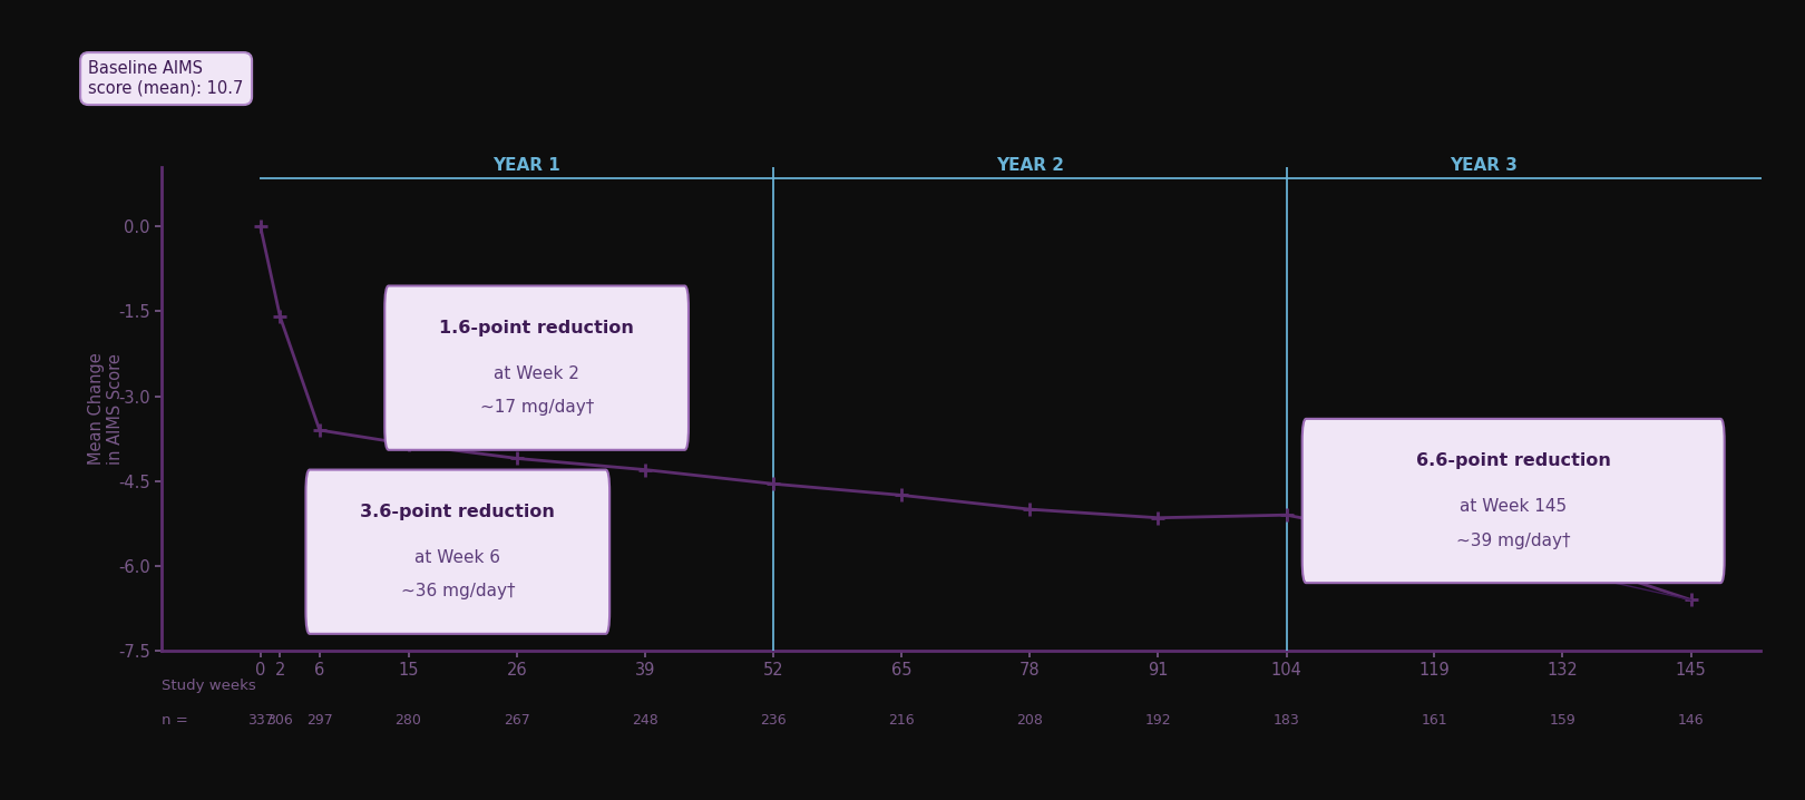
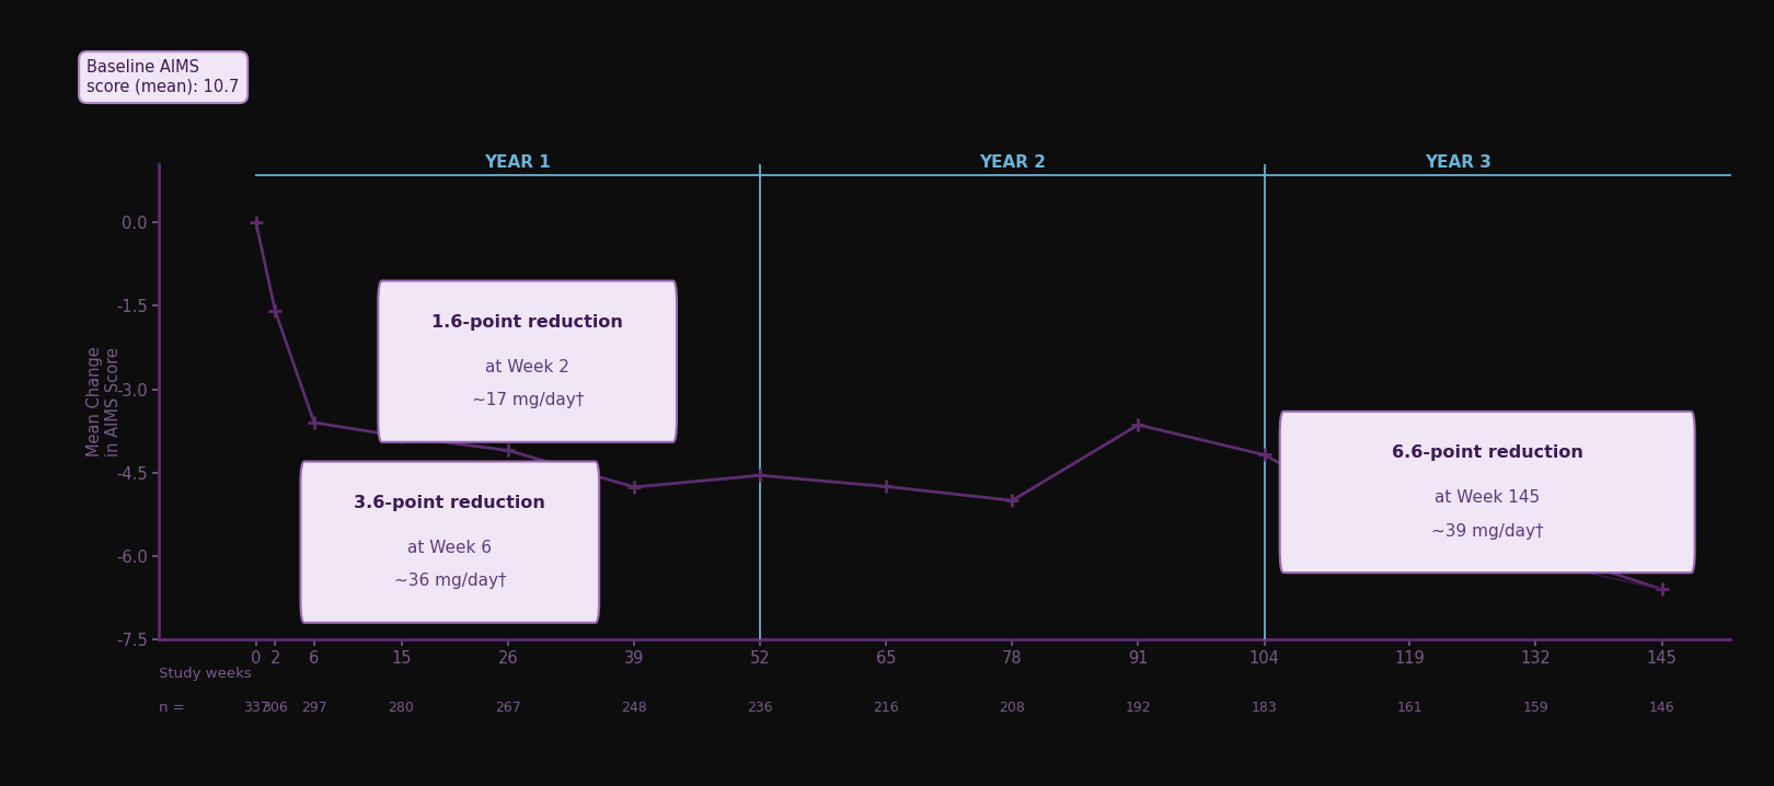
39: -4.30 -> -4.76
91: -5.15 -> -3.64
104: -5.10 -> -4.18
